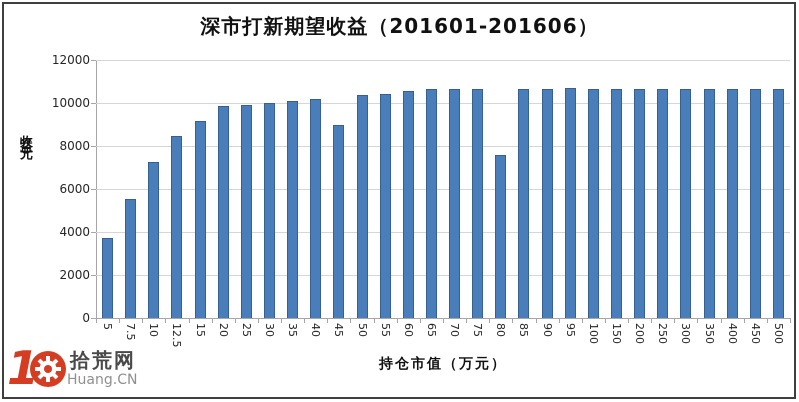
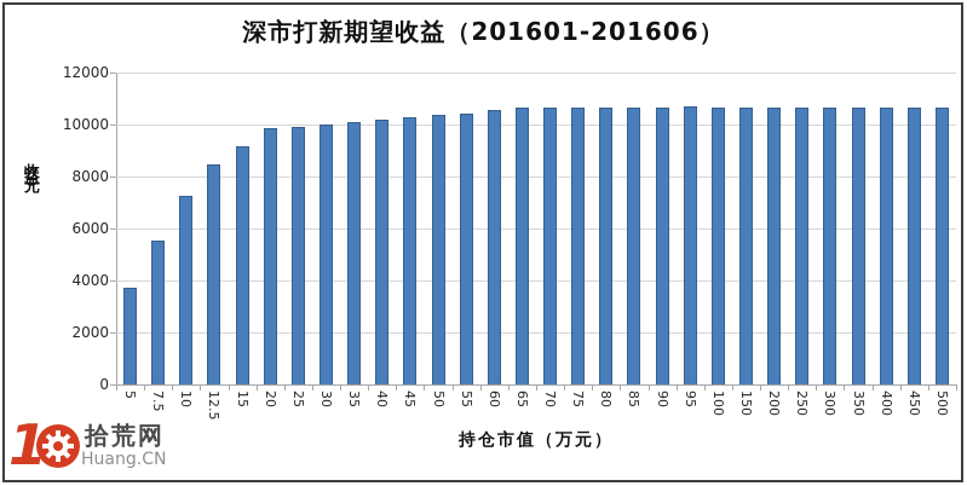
45: 9000 -> 10300
80: 7600 -> 10700
